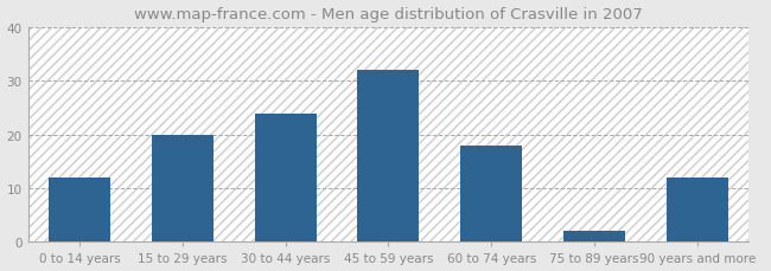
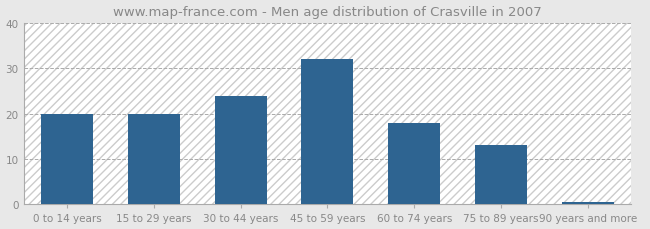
0 to 14 years: 12.0 -> 20.0
75 to 89 years: 2.0 -> 13.0
90 years and more: 12.0 -> 0.5
